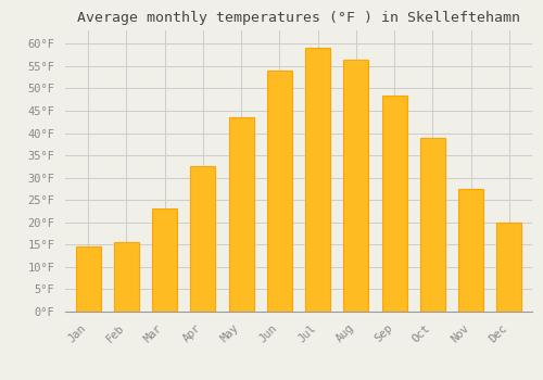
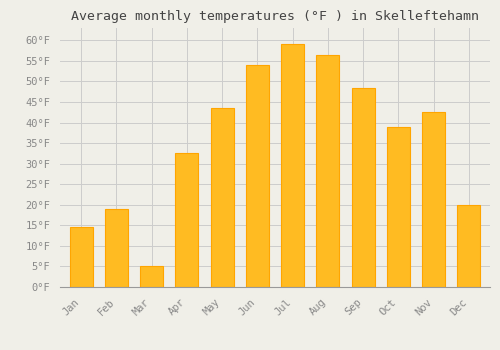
Feb: 15.5°F -> 19.0°F
Mar: 23.0°F -> 5.0°F
Nov: 27.5°F -> 42.5°F
